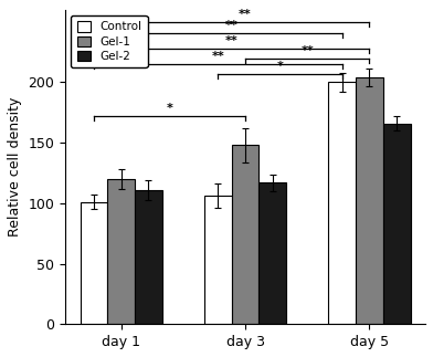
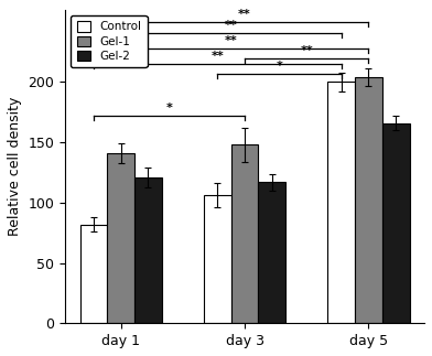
Control/day 1: 101 -> 82
Gel-1/day 1: 120 -> 141
Gel-2/day 1: 111 -> 121
